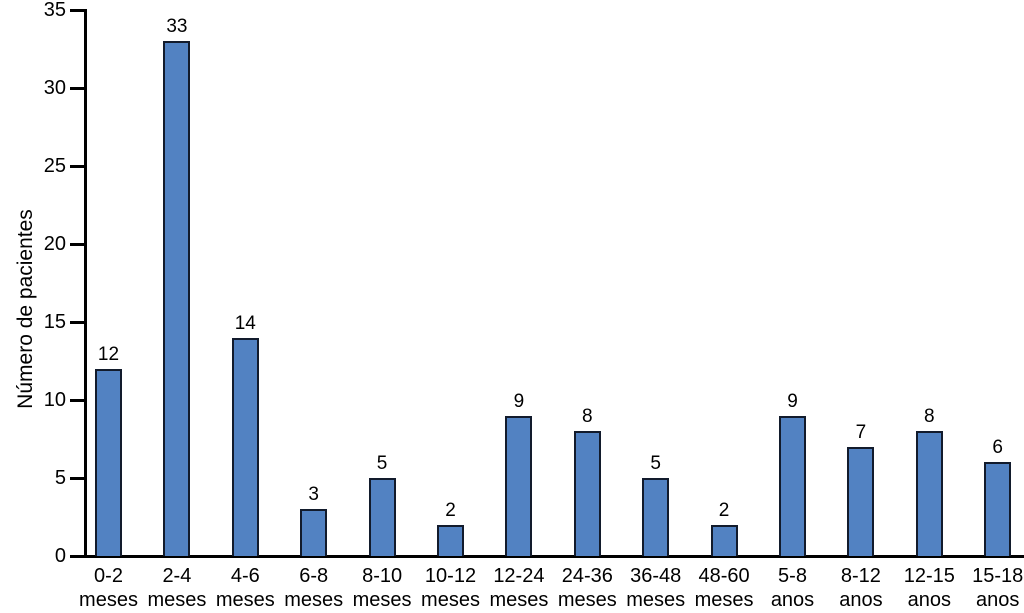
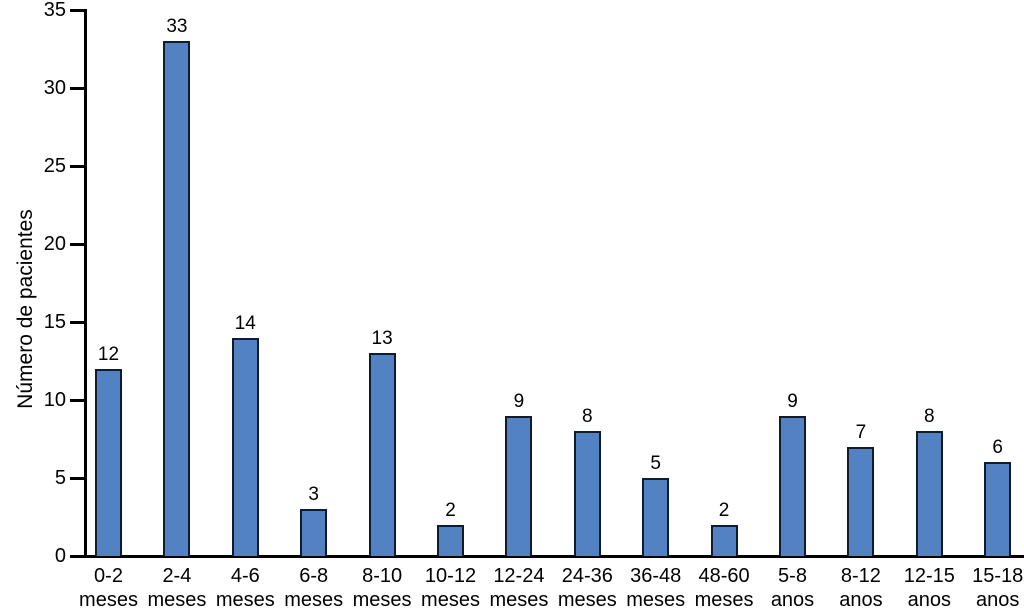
8-10 meses: 5 -> 13
